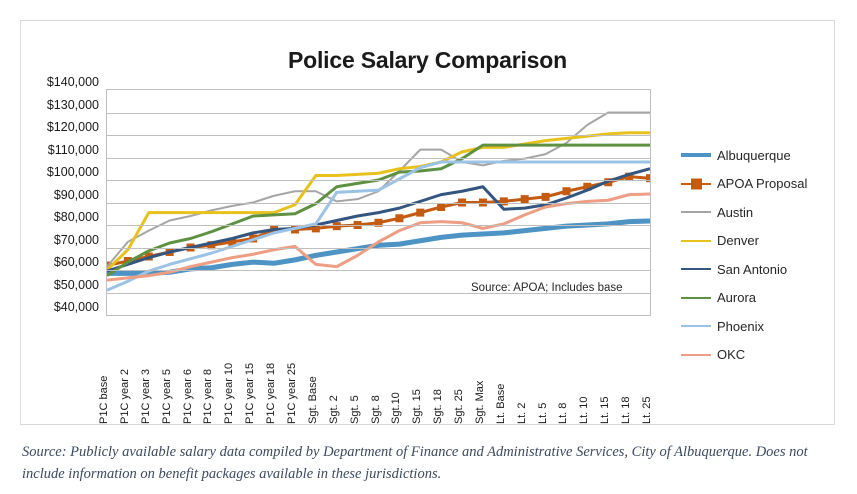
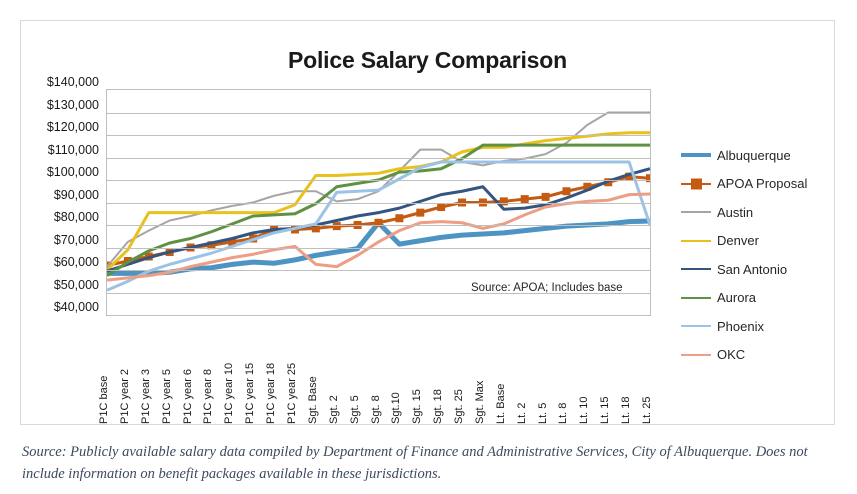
Albuquerque/Sgt. 8: $71000 -> $81000
Phoenix/Lt. 25: $108000 -> $80000
